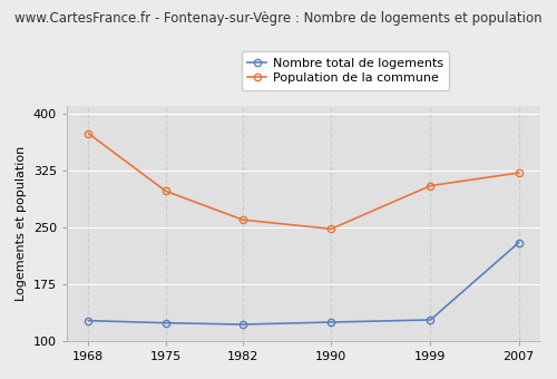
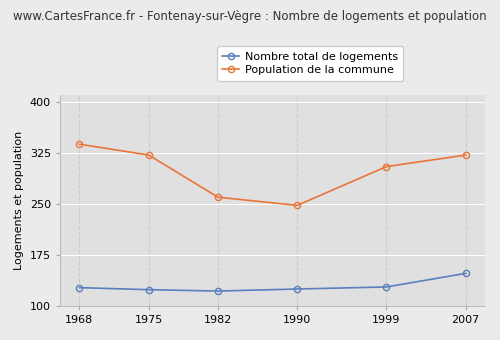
Population de la commune/1968: 374 -> 338
Population de la commune/1975: 298 -> 322
Nombre total de logements/2007: 230 -> 148
